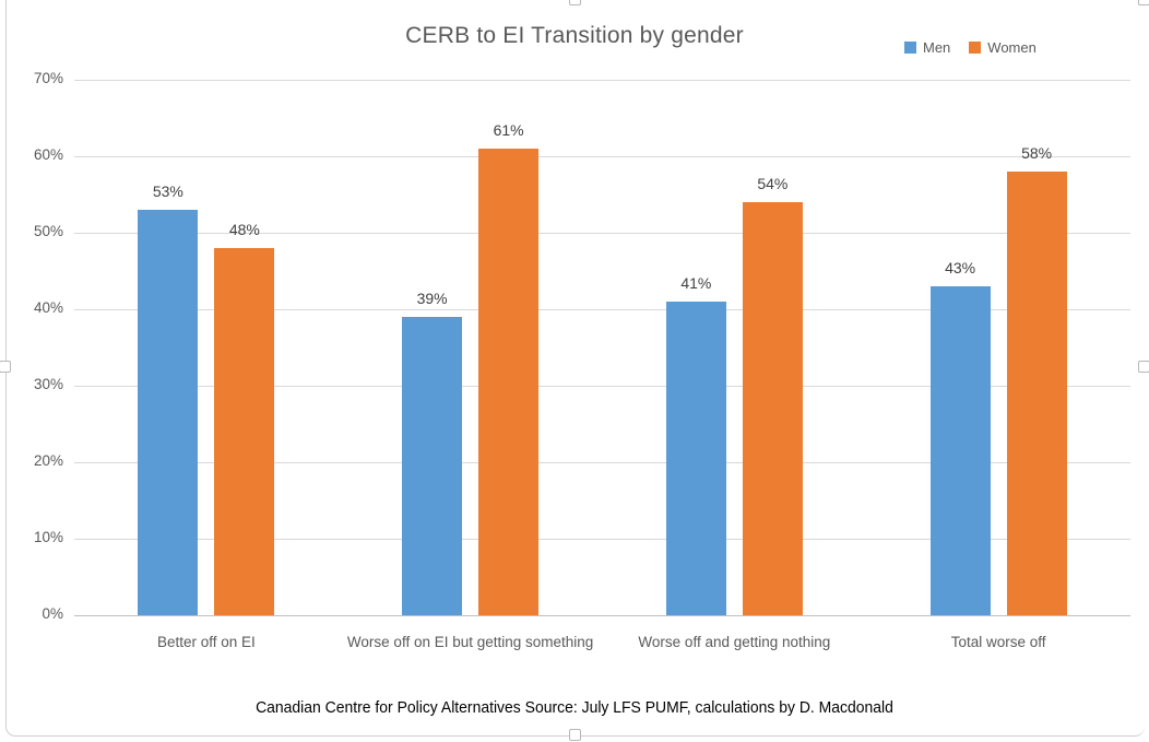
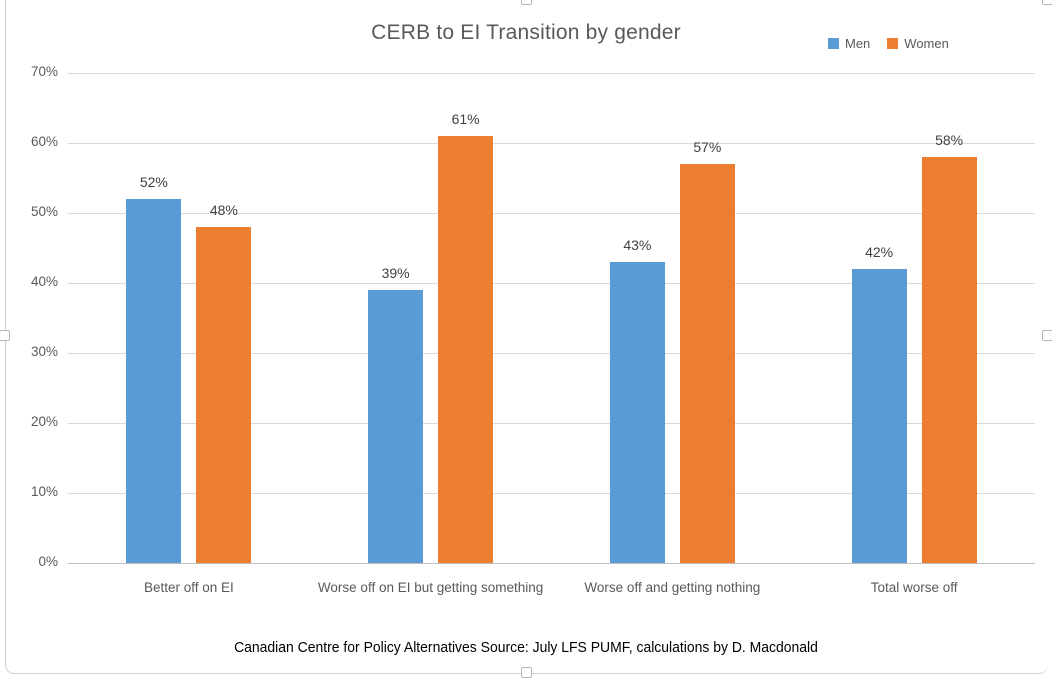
Men/Better off on EI: 53% -> 52%
Men/Worse off and getting nothing: 41% -> 43%
Women/Worse off and getting nothing: 54% -> 57%
Men/Total worse off: 43% -> 42%
